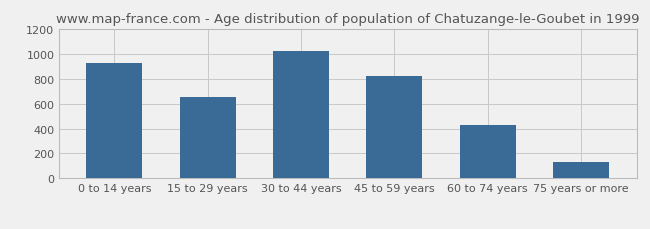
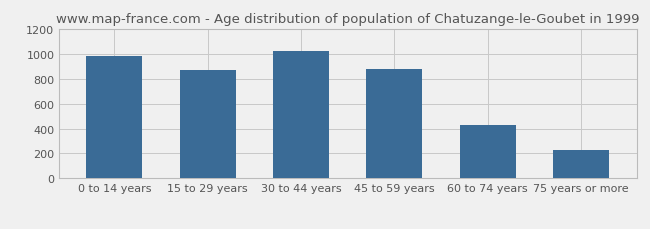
0 to 14 years: 920 -> 980
15 to 29 years: 660 -> 870
45 to 59 years: 820 -> 880
75 years or more: 130 -> 230
